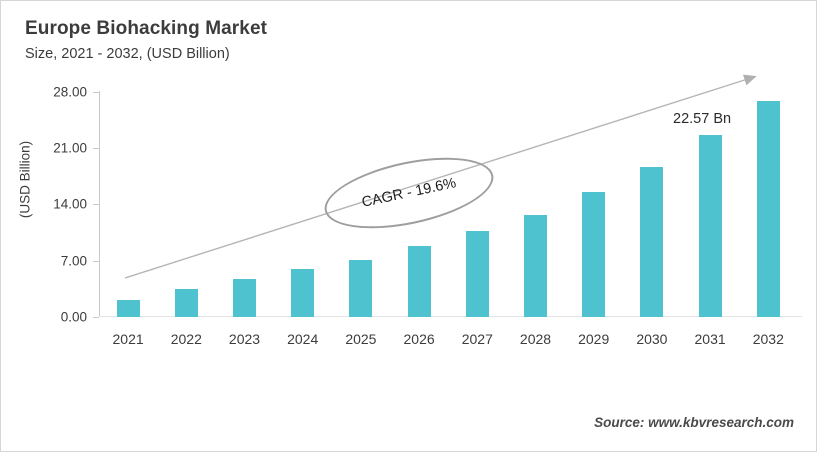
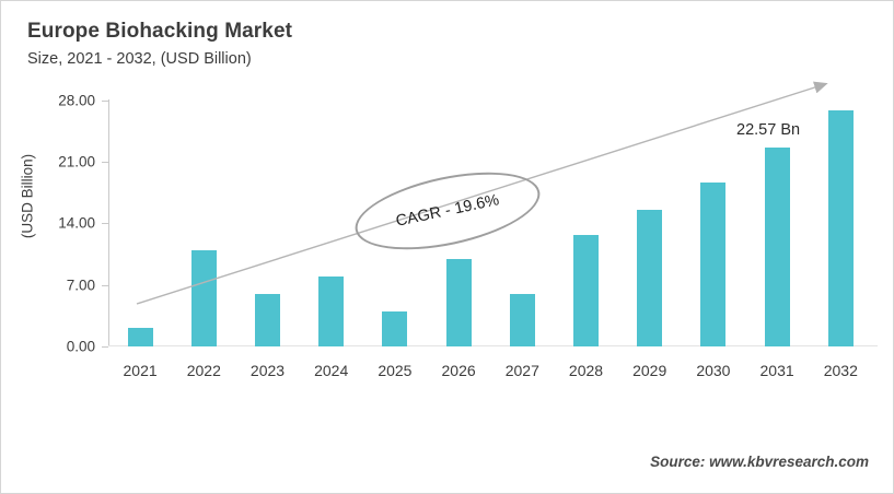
2022: 4 -> 11
2023: 5 -> 6
2024: 6 -> 8
2025: 7 -> 4
2026: 9 -> 10
2027: 11 -> 6
